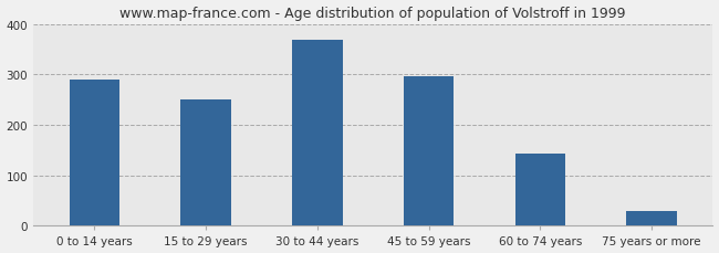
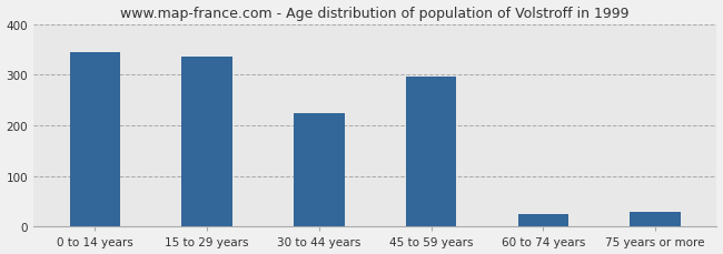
0 to 14 years: 290 -> 345
15 to 29 years: 250 -> 335
30 to 44 years: 368 -> 225
60 to 74 years: 144 -> 25
